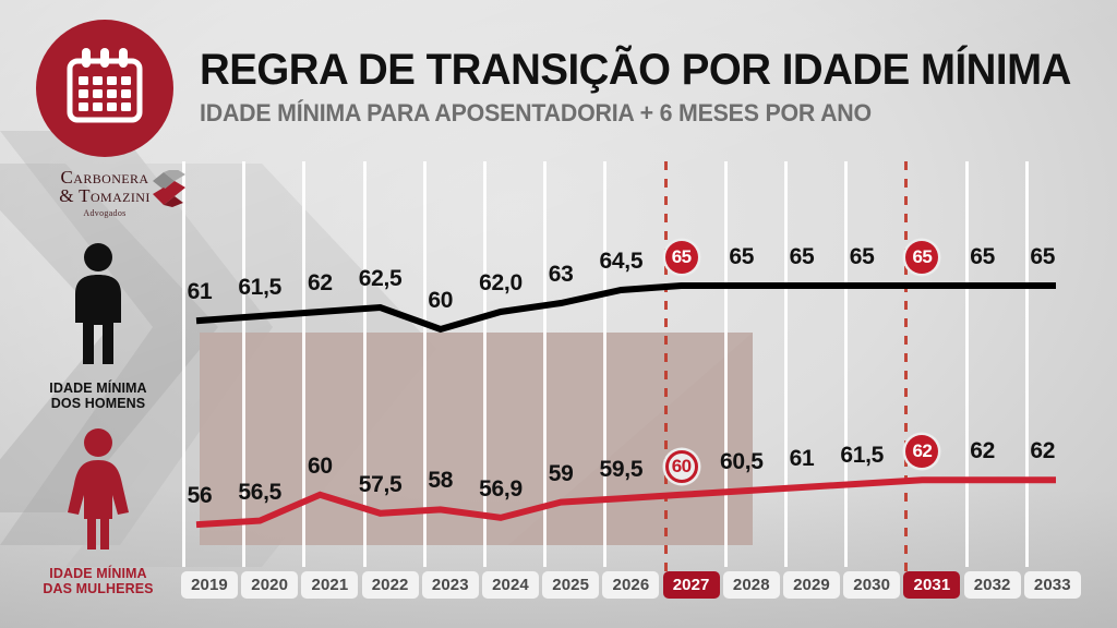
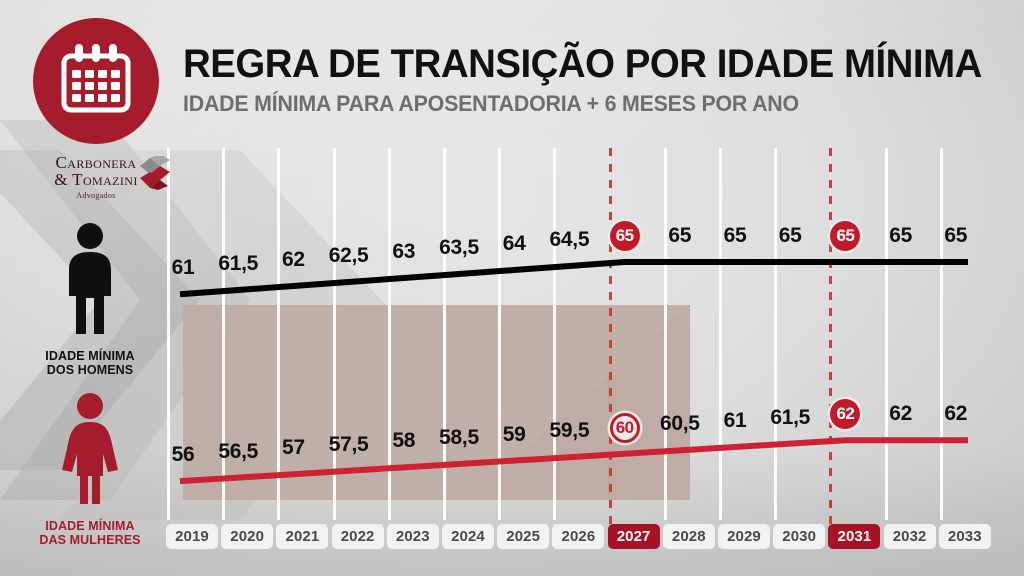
IDADE MÍNIMA DAS MULHERES/2021: 60 -> 57
IDADE MÍNIMA DOS HOMENS/2023: 60 -> 63
IDADE MÍNIMA DOS HOMENS/2024: 62,0 -> 63,5
IDADE MÍNIMA DAS MULHERES/2024: 56,9 -> 58,5
IDADE MÍNIMA DOS HOMENS/2025: 63 -> 64
